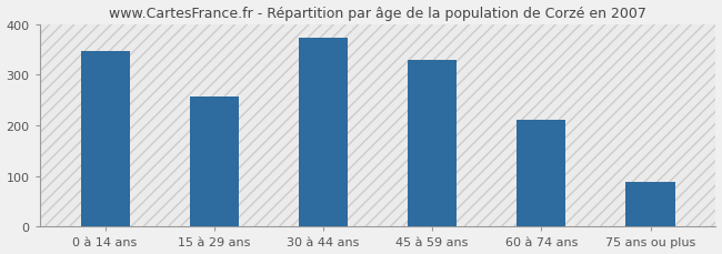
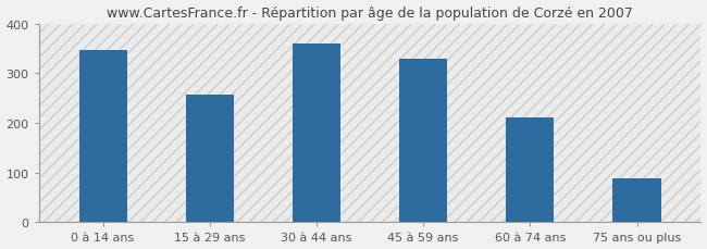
30 à 44 ans: 373 -> 360
